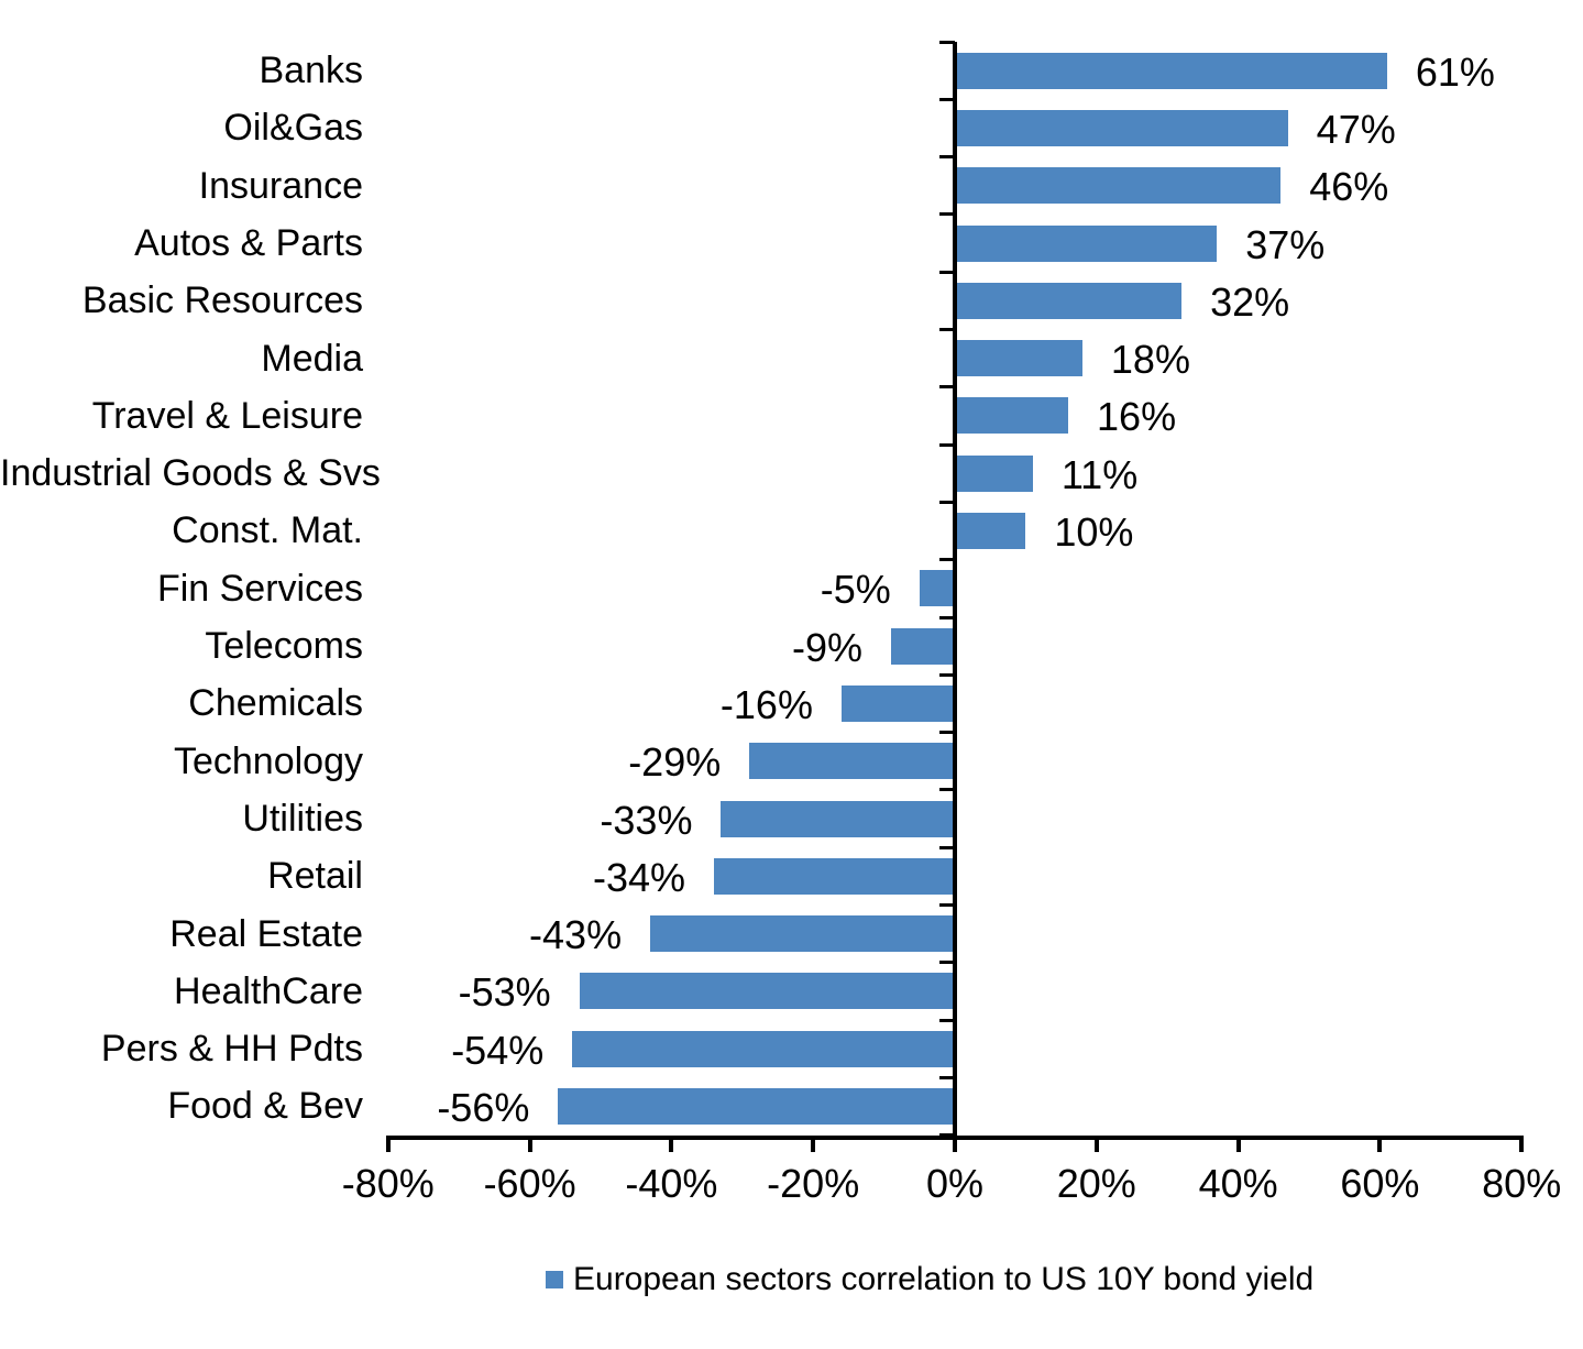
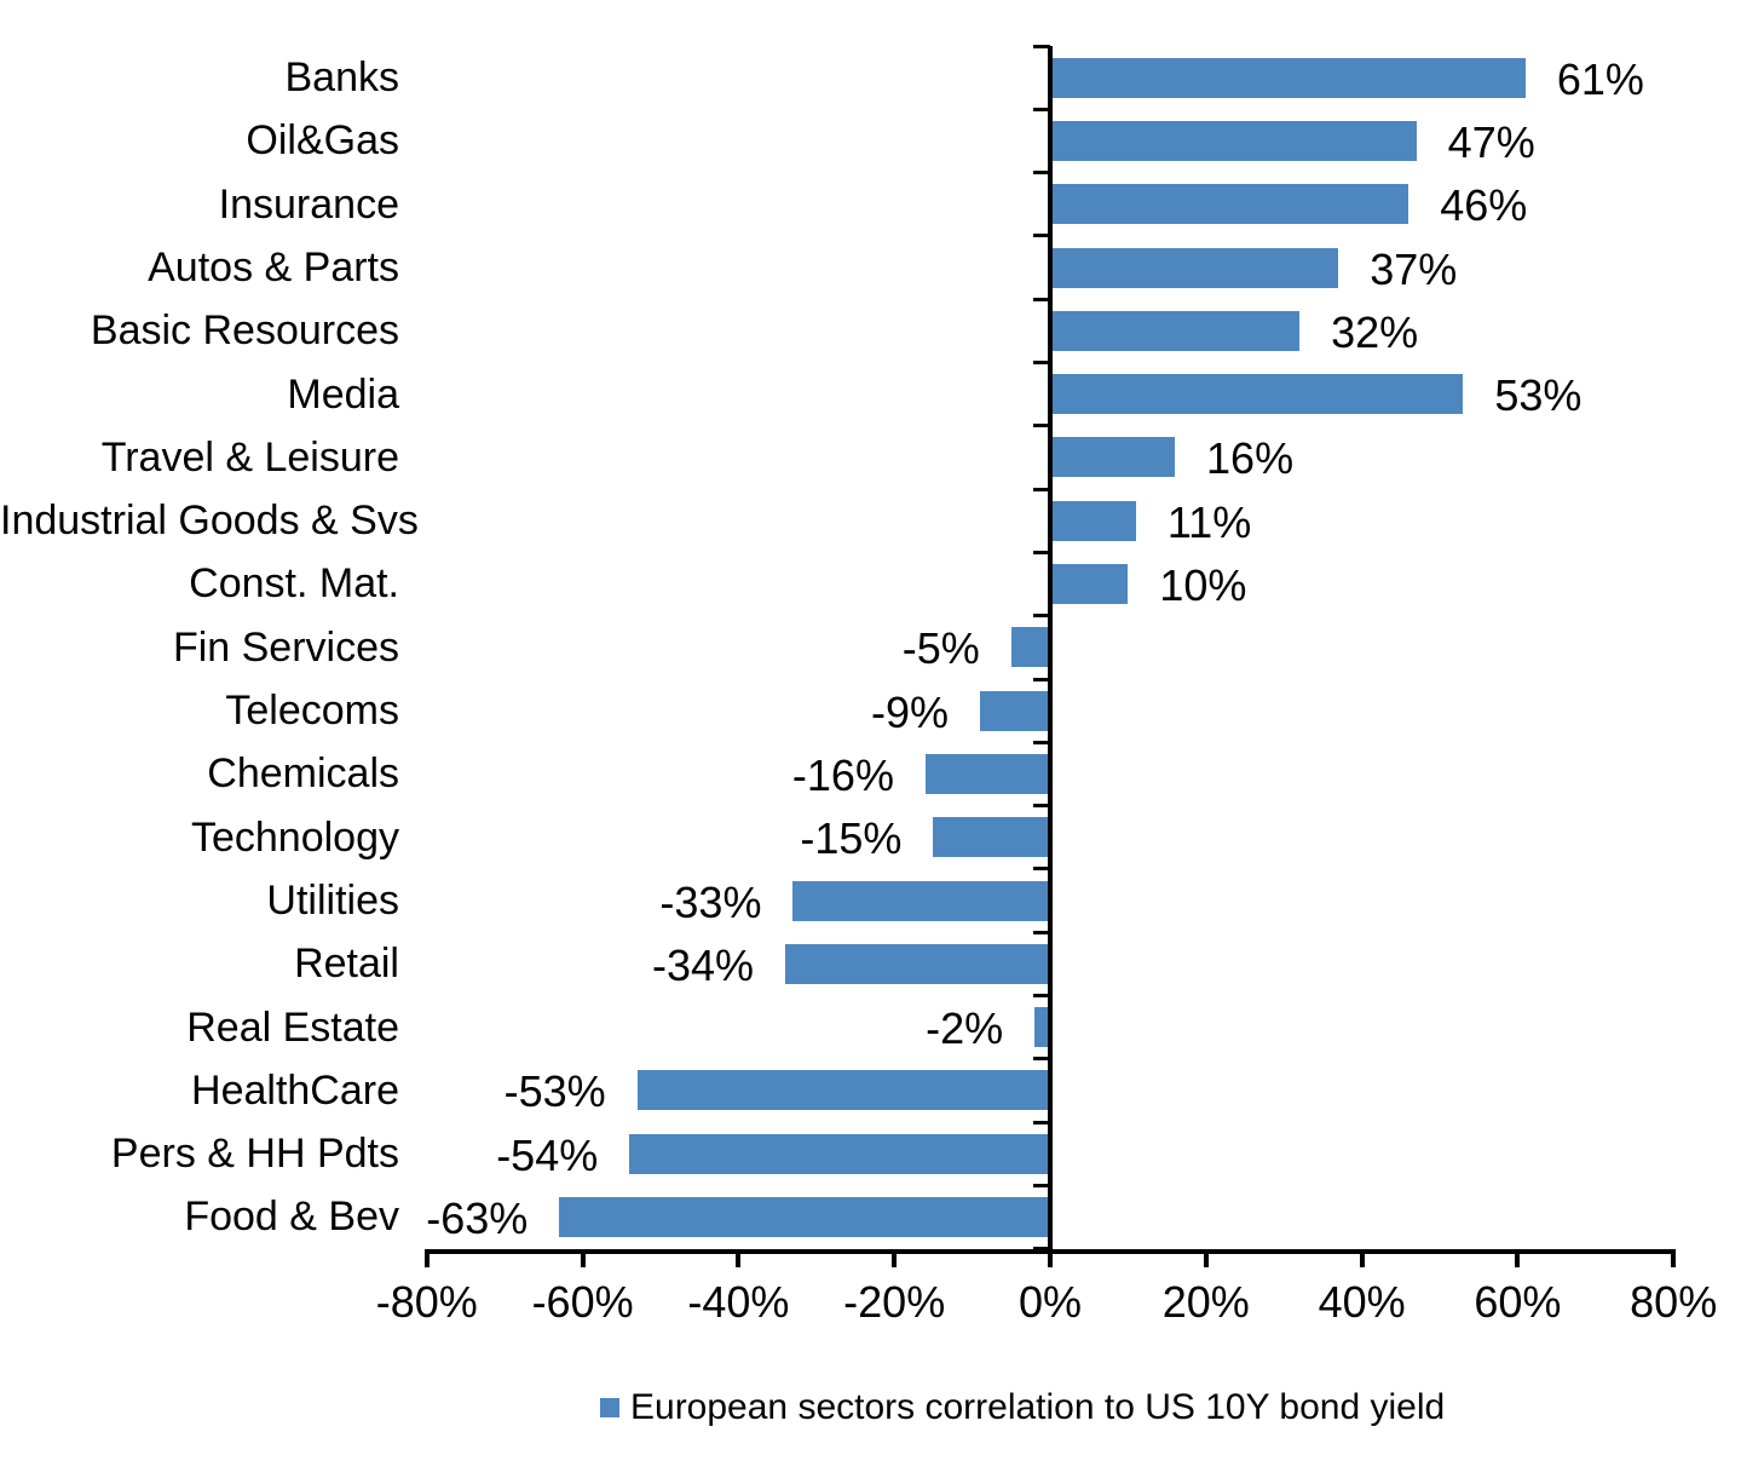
Media: 18% -> 53%
Technology: -29% -> -15%
Real Estate: -43% -> -2%
Food & Bev: -56% -> -63%
